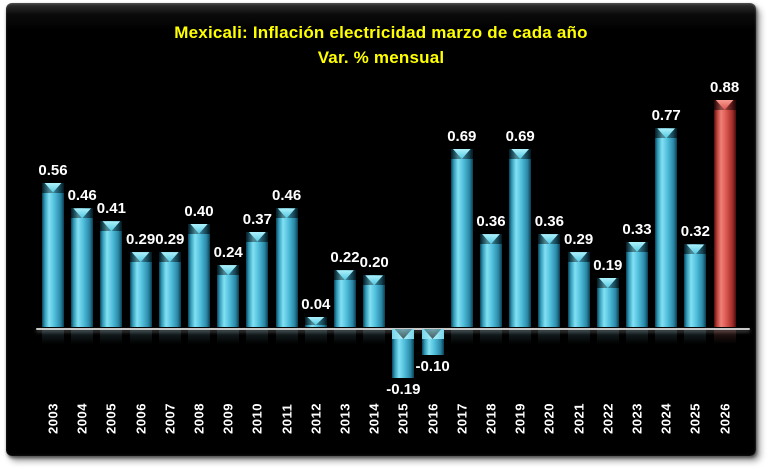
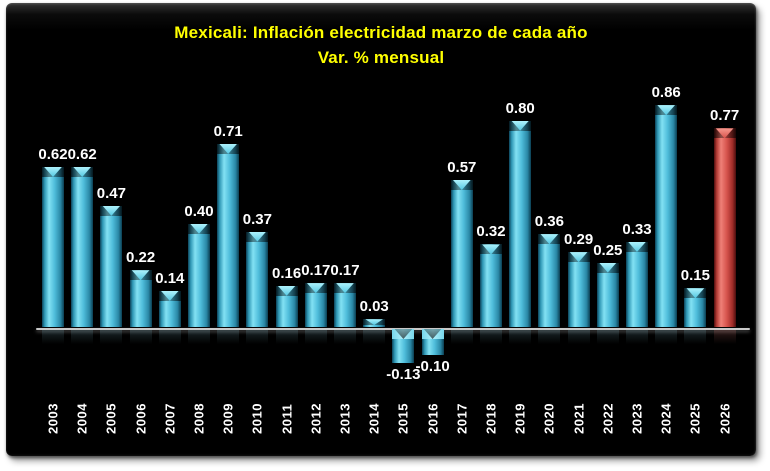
2003: 0.56 -> 0.62
2004: 0.46 -> 0.62
2005: 0.41 -> 0.47
2006: 0.29 -> 0.22
2007: 0.29 -> 0.14
2009: 0.24 -> 0.71
2011: 0.46 -> 0.16
2012: 0.04 -> 0.17
2013: 0.22 -> 0.17
2014: 0.20 -> 0.03
2015: -0.19 -> -0.13
2017: 0.69 -> 0.57
2018: 0.36 -> 0.32
2019: 0.69 -> 0.80
2022: 0.19 -> 0.25
2024: 0.77 -> 0.86
2025: 0.32 -> 0.15
2026: 0.88 -> 0.77
